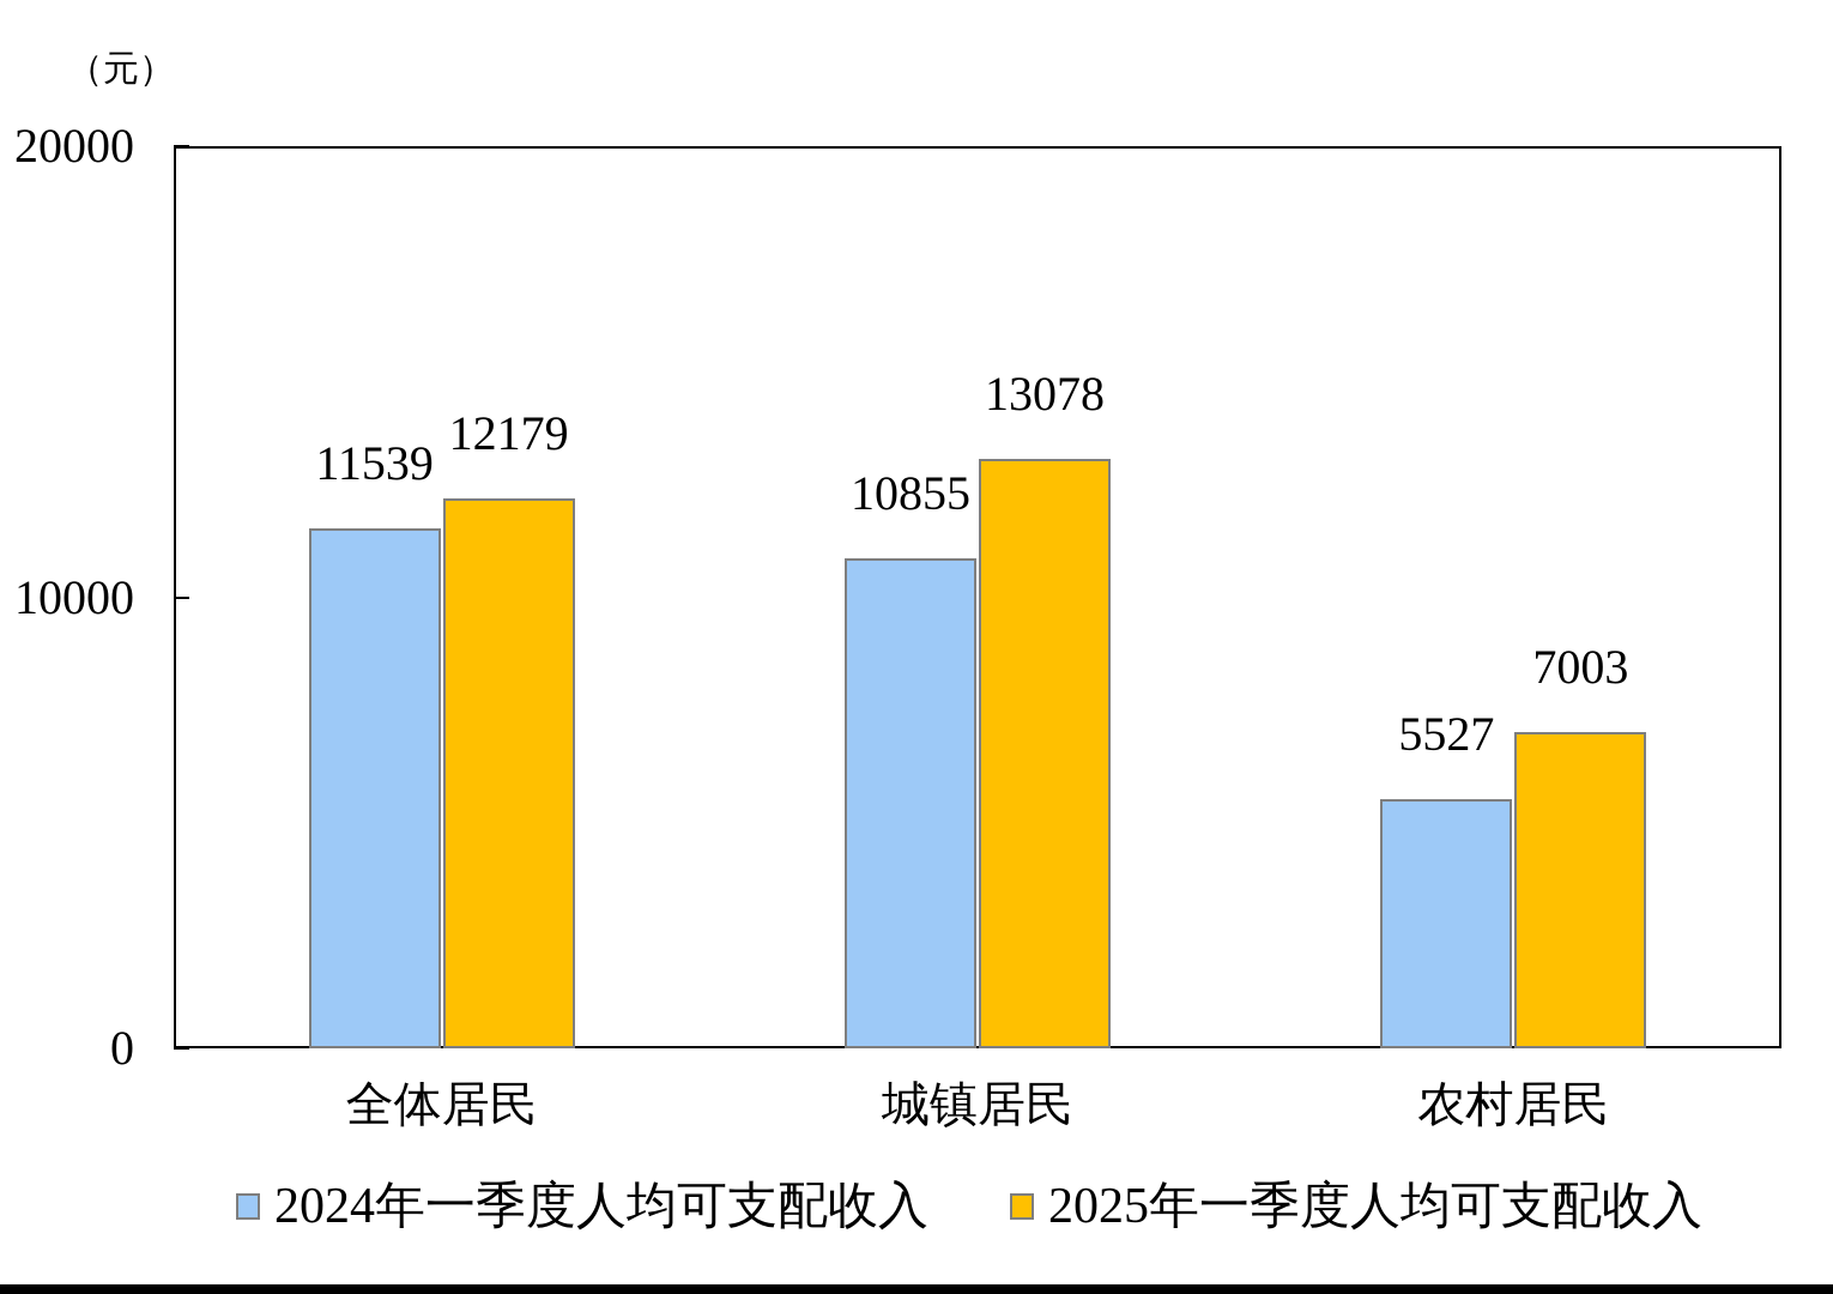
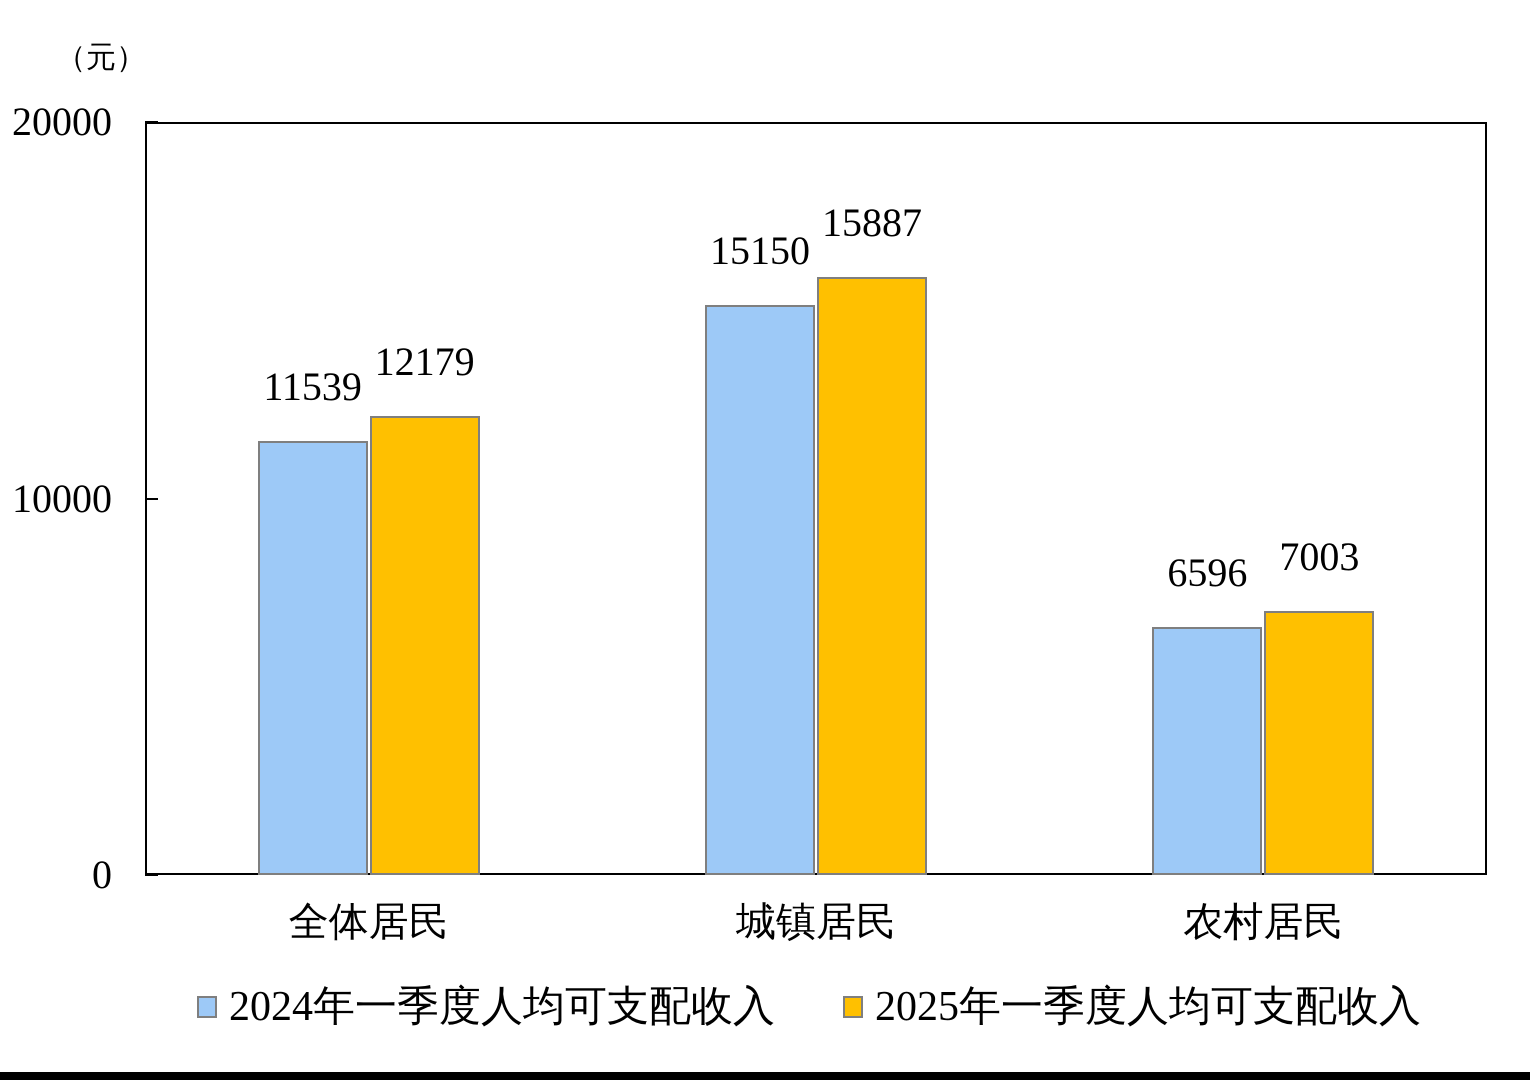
2024年一季度人均可支配收入/城镇居民: 10855 -> 15150
2025年一季度人均可支配收入/城镇居民: 13078 -> 15887
2024年一季度人均可支配收入/农村居民: 5527 -> 6596
